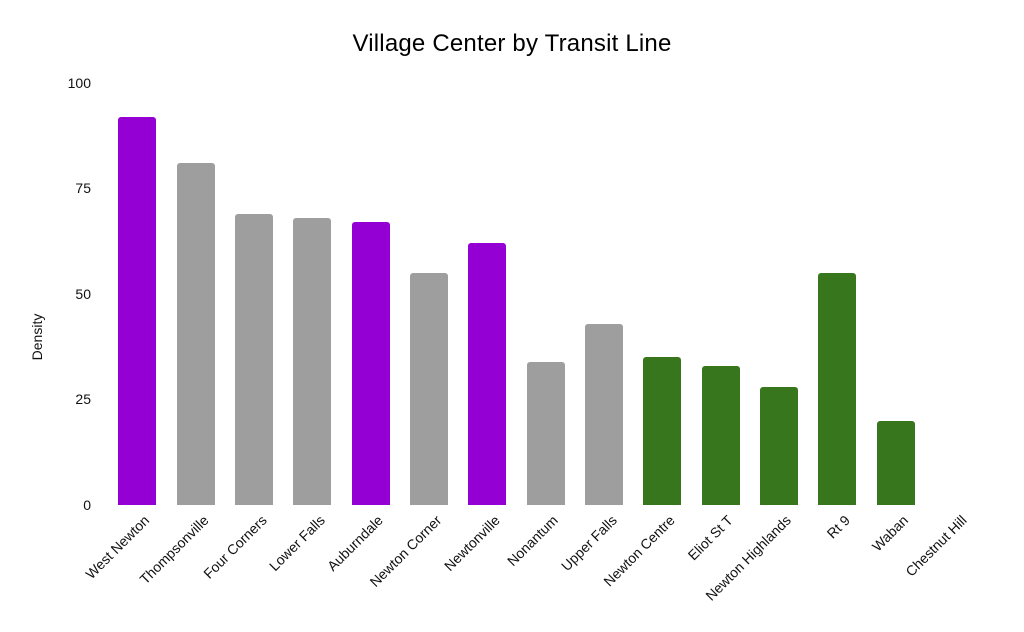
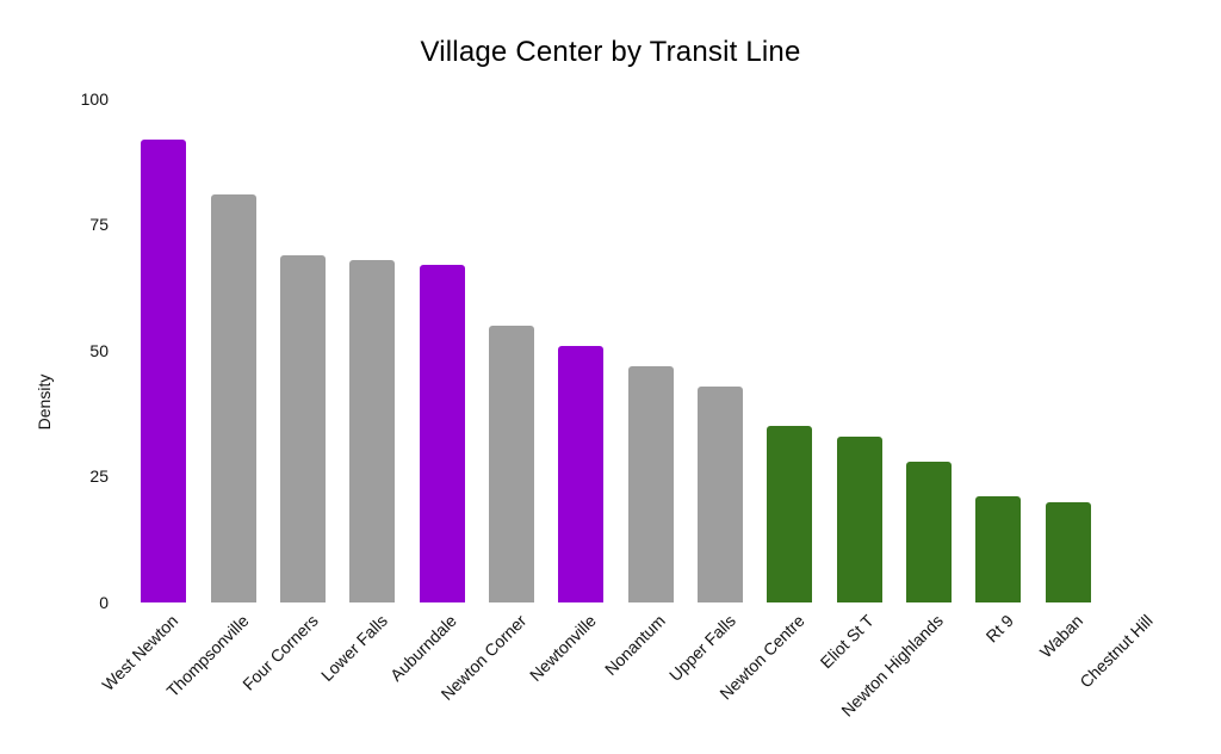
Newtonville: 62 -> 51
Nonantum: 34 -> 47
Rt 9: 55 -> 21
